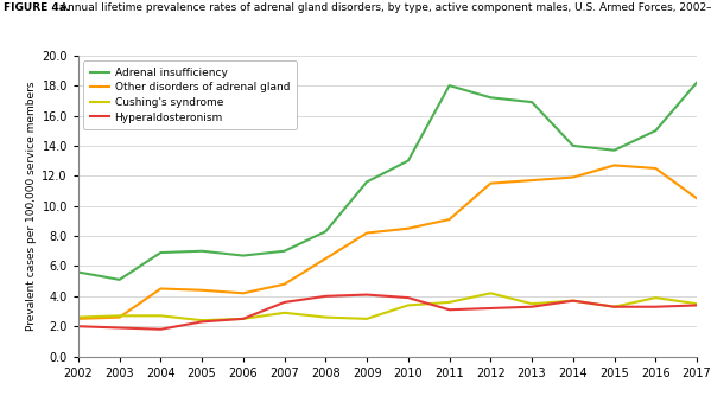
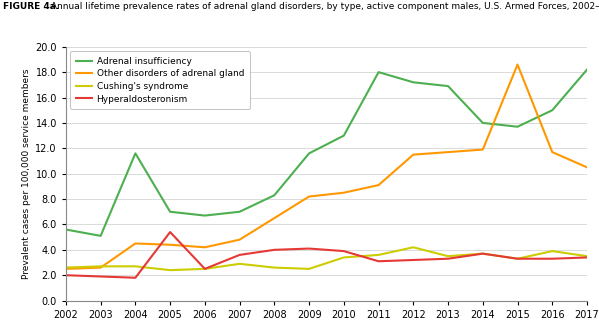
Adrenal insufficiency/2004: 6.9 -> 11.6
Hyperaldosteronism/2005: 2.3 -> 5.4
Other disorders of adrenal gland/2015: 12.7 -> 18.6
Other disorders of adrenal gland/2016: 12.5 -> 11.7
